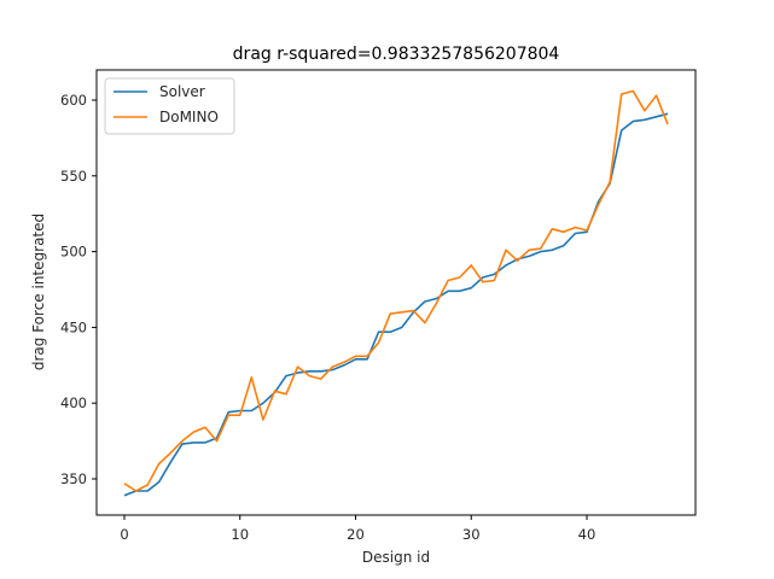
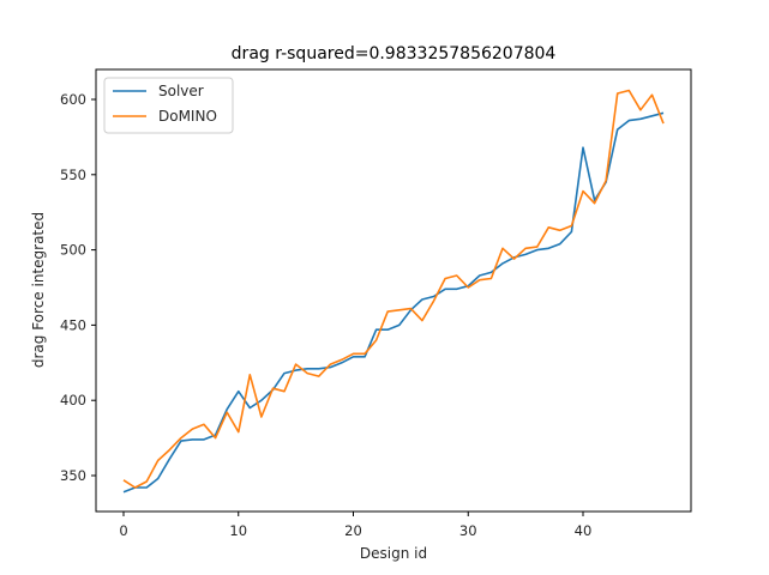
Solver/10: 395 -> 406
DoMINO/10: 392 -> 379
DoMINO/30: 491 -> 475
Solver/40: 513 -> 568
DoMINO/40: 514 -> 539
